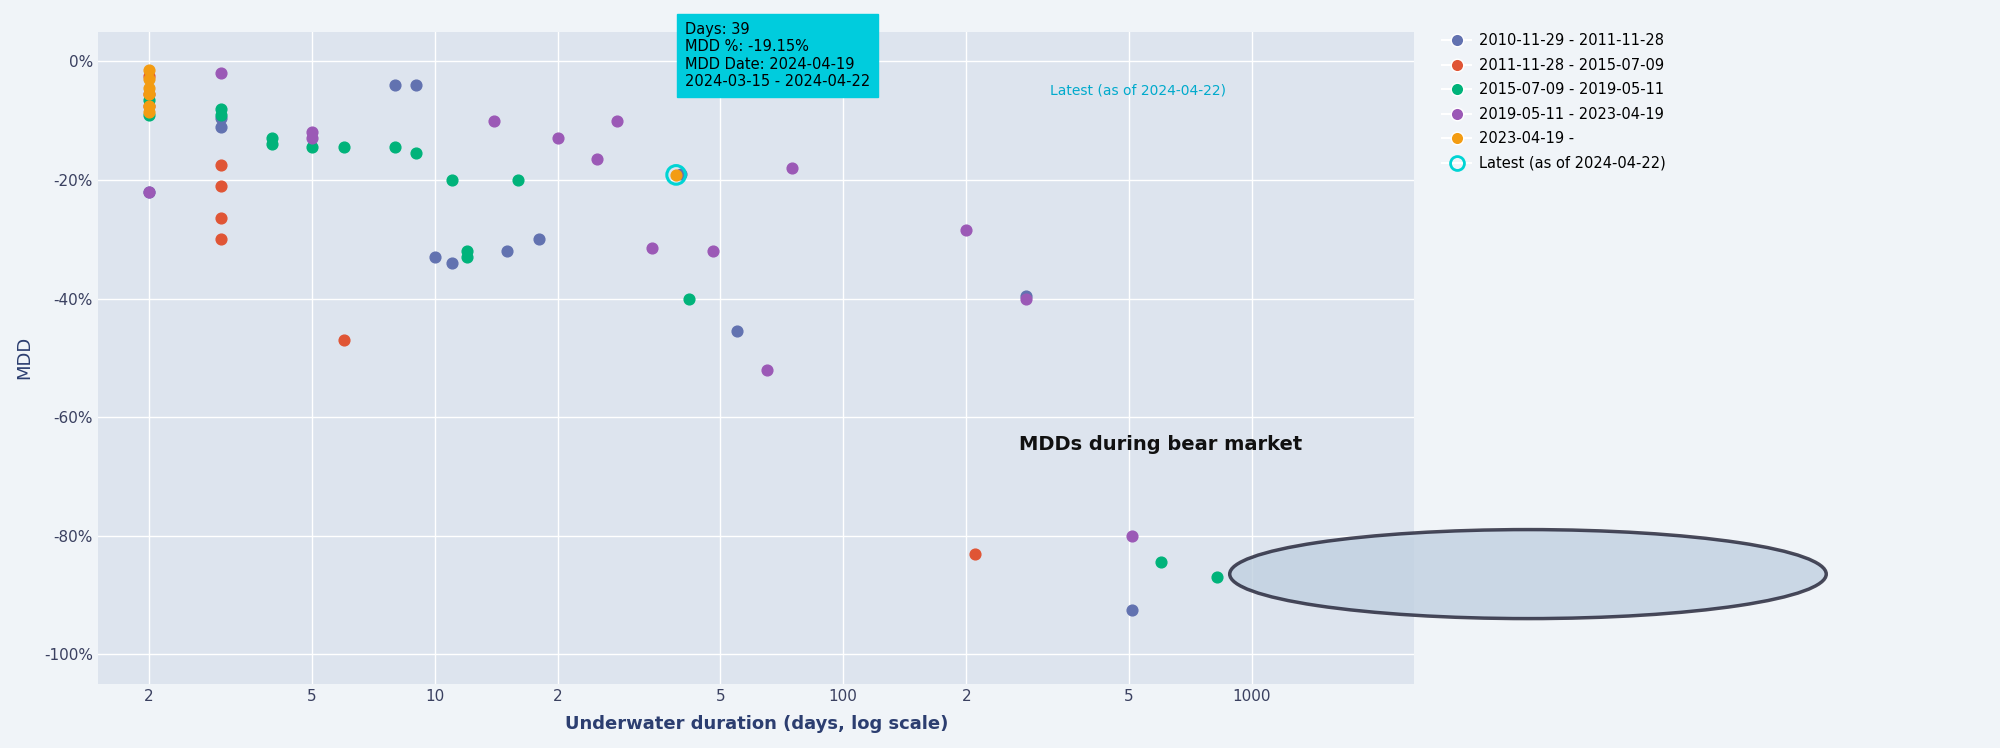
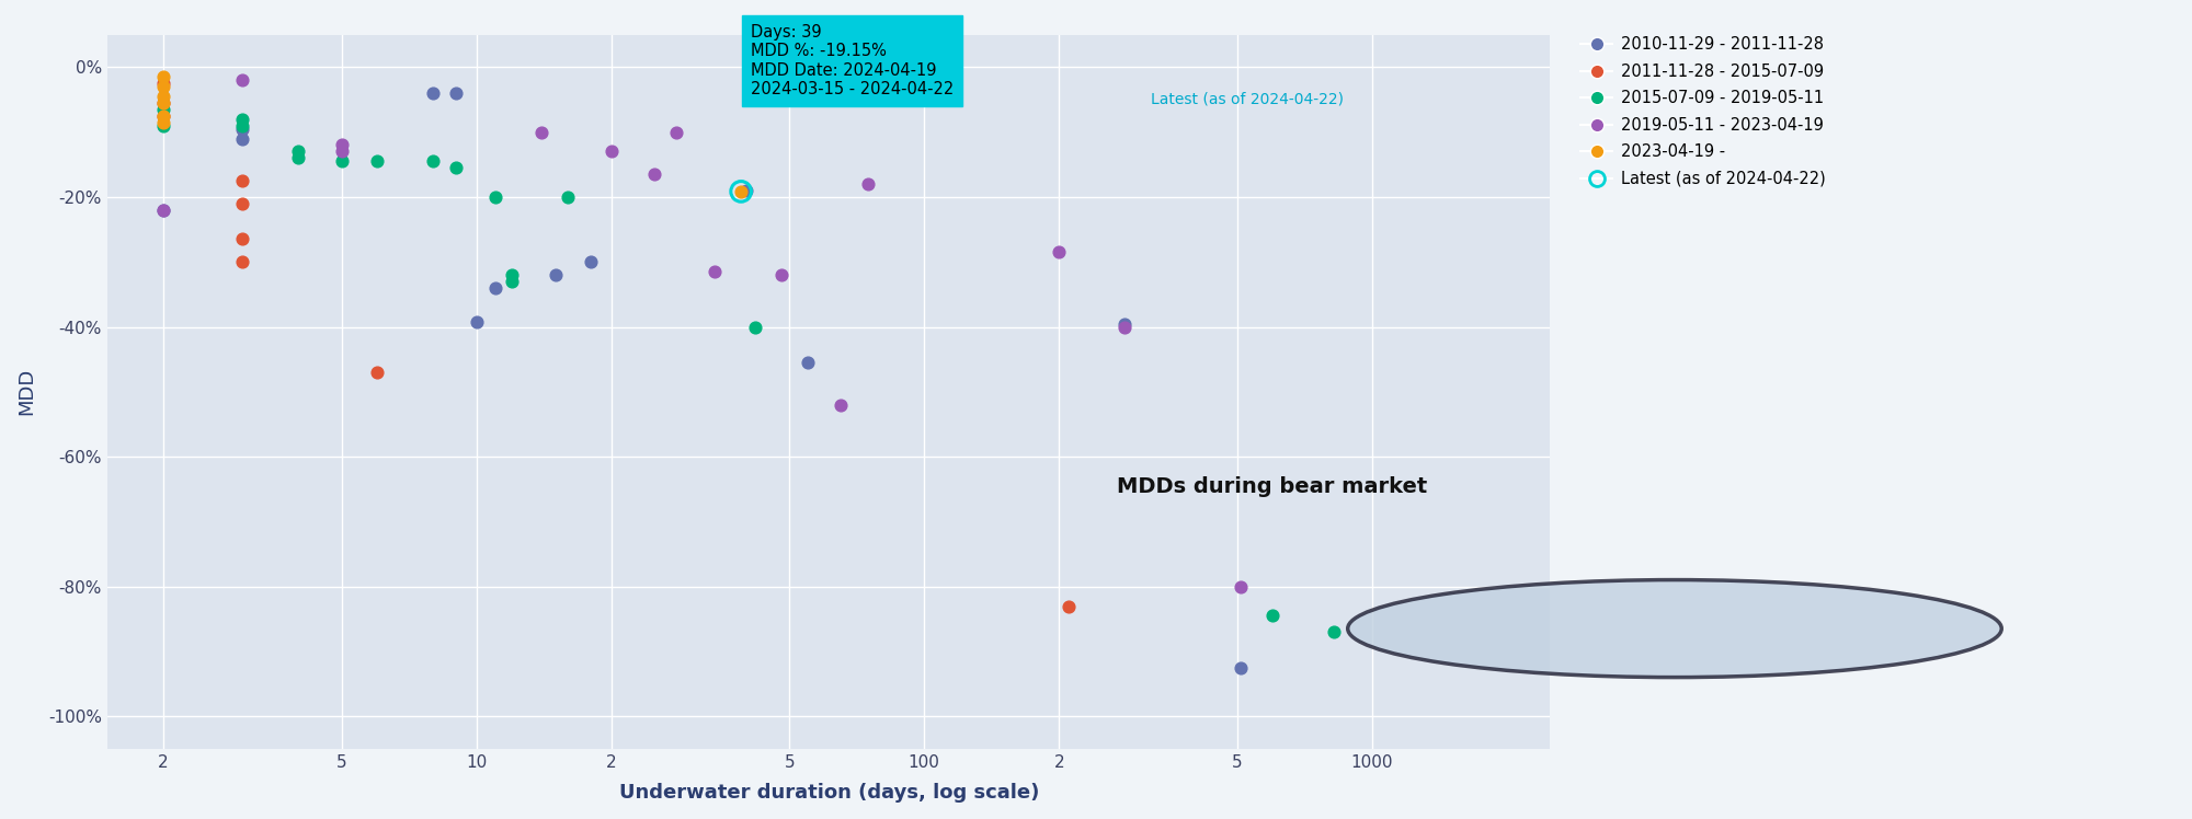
2010-11-29 - 2011-11-28/10: -33.0% -> -39.2%
